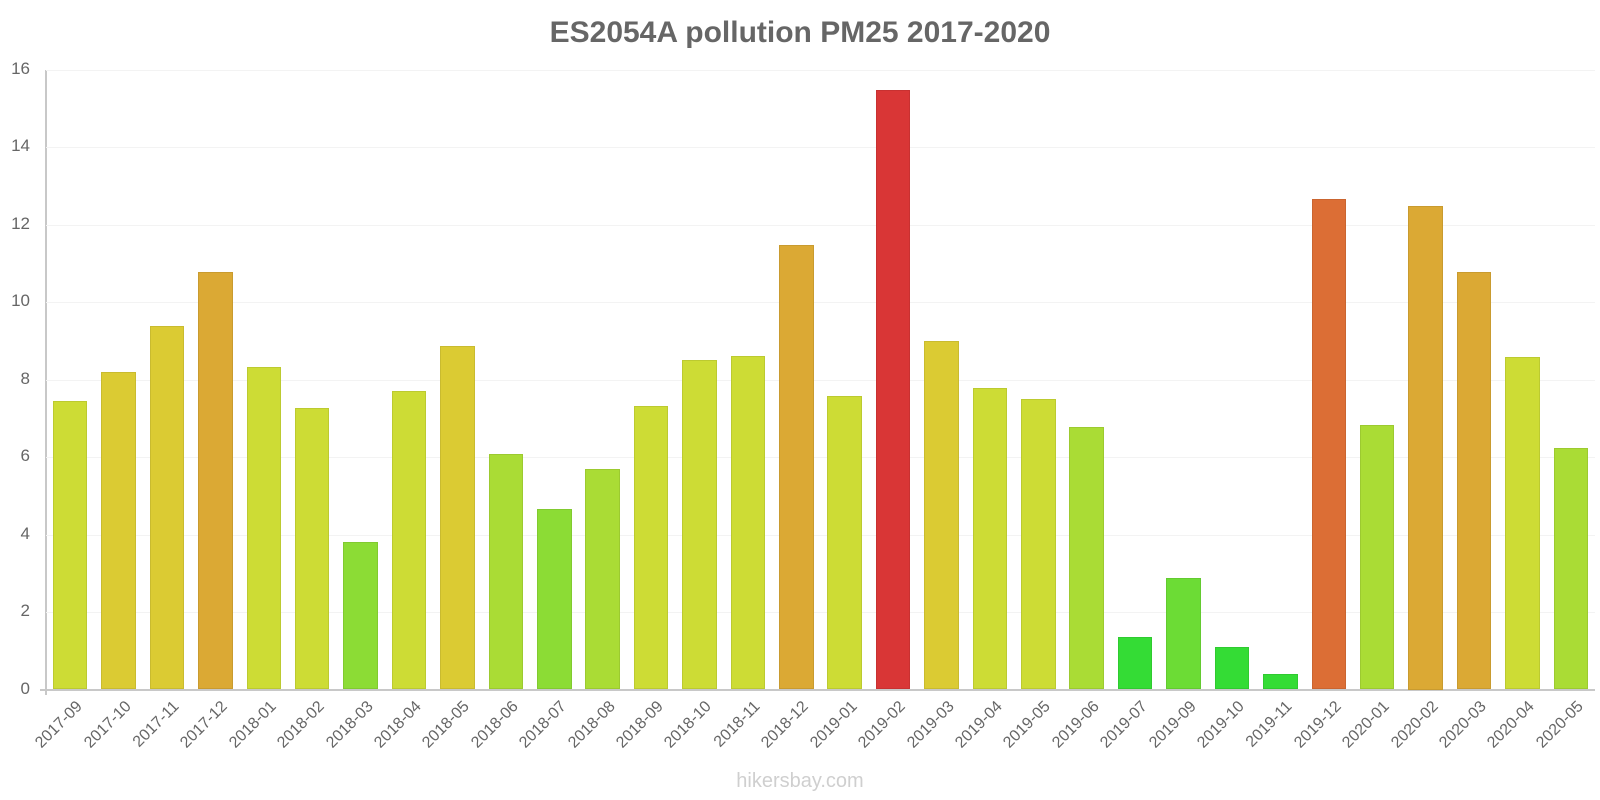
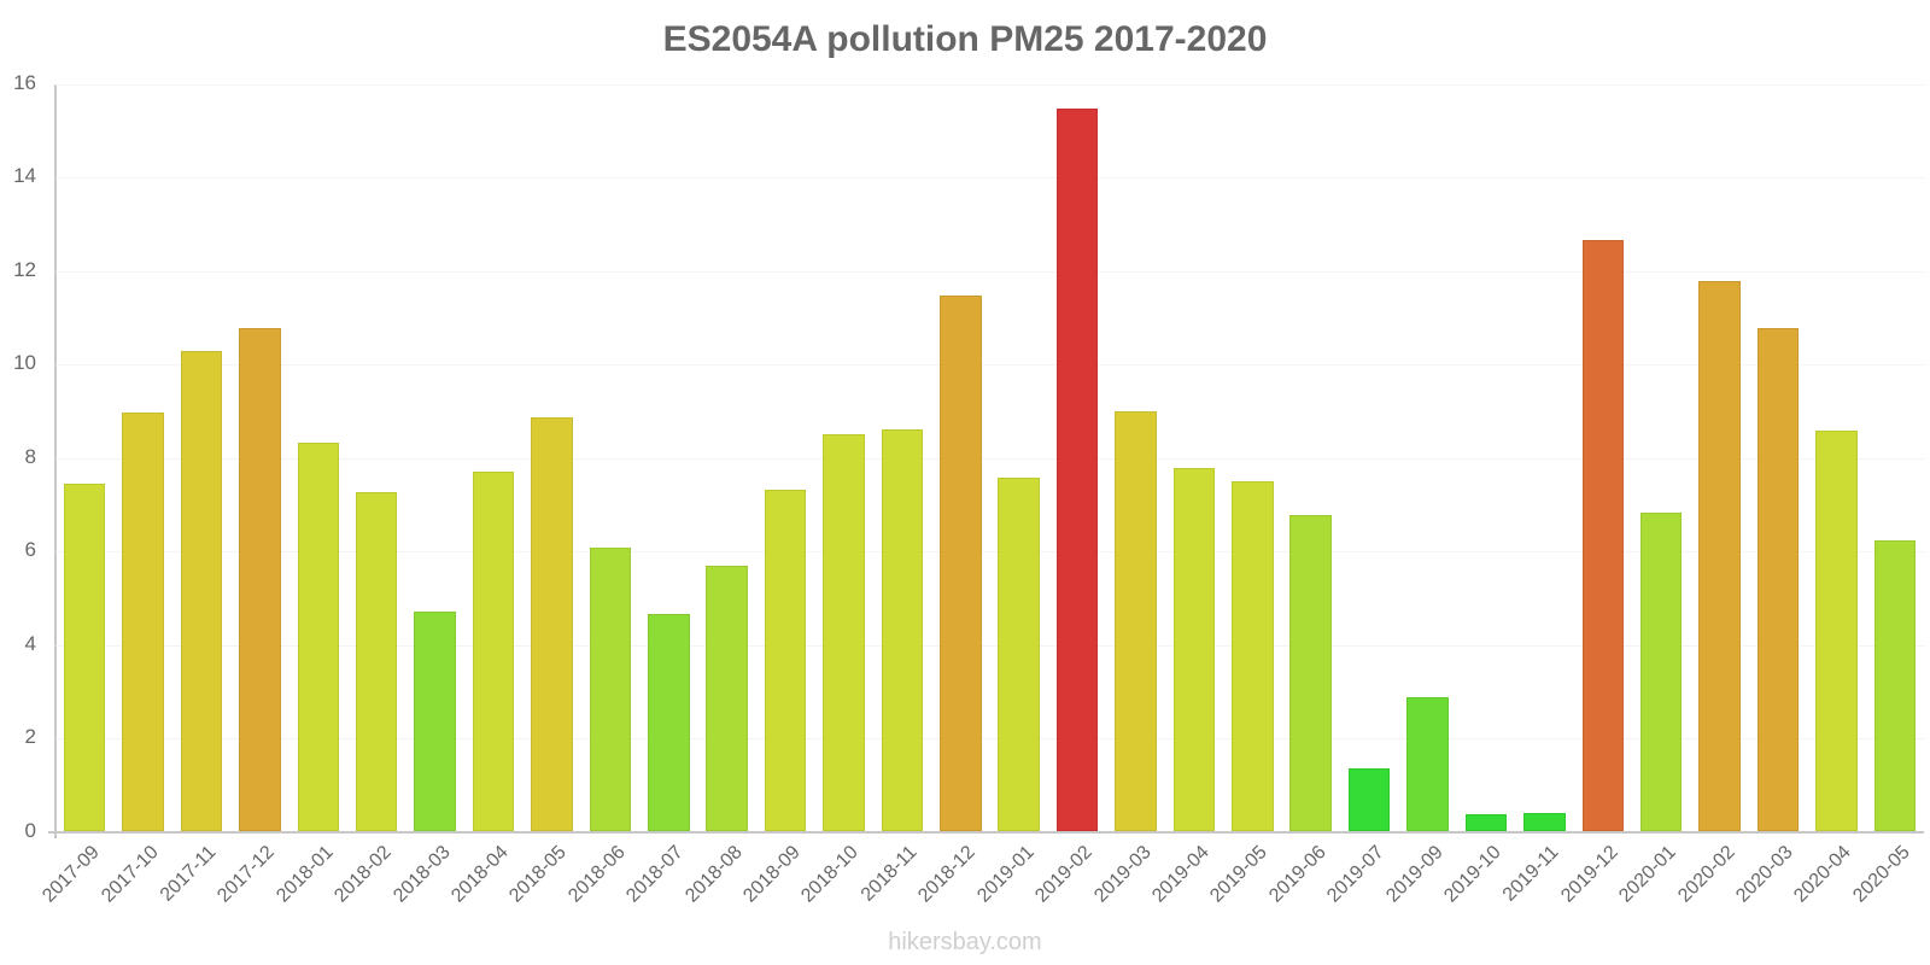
2017-10: 8.2 -> 9.0
2017-11: 9.4 -> 10.3
2018-03: 3.8 -> 4.7
2019-10: 1.1 -> 0.4
2020-02: 12.5 -> 11.8
